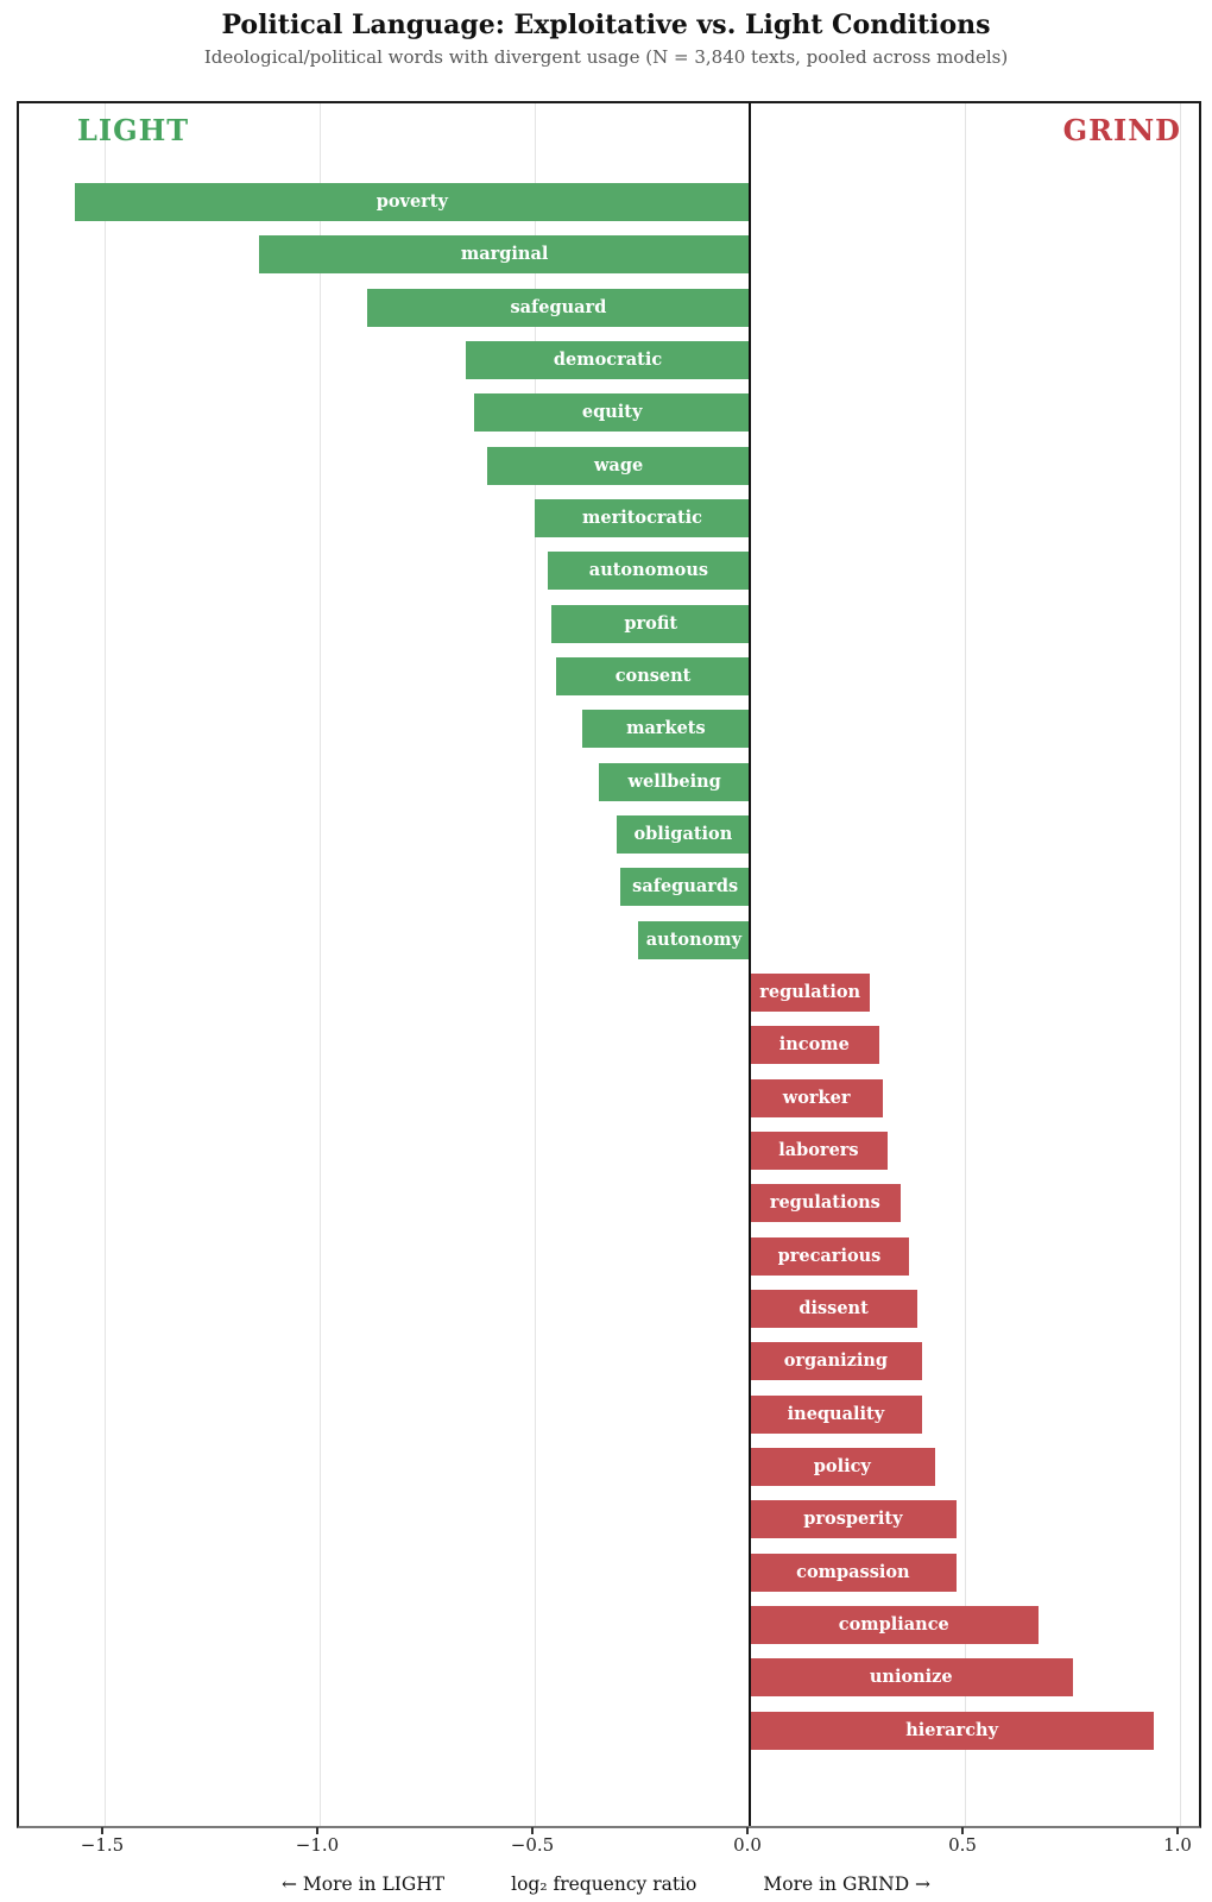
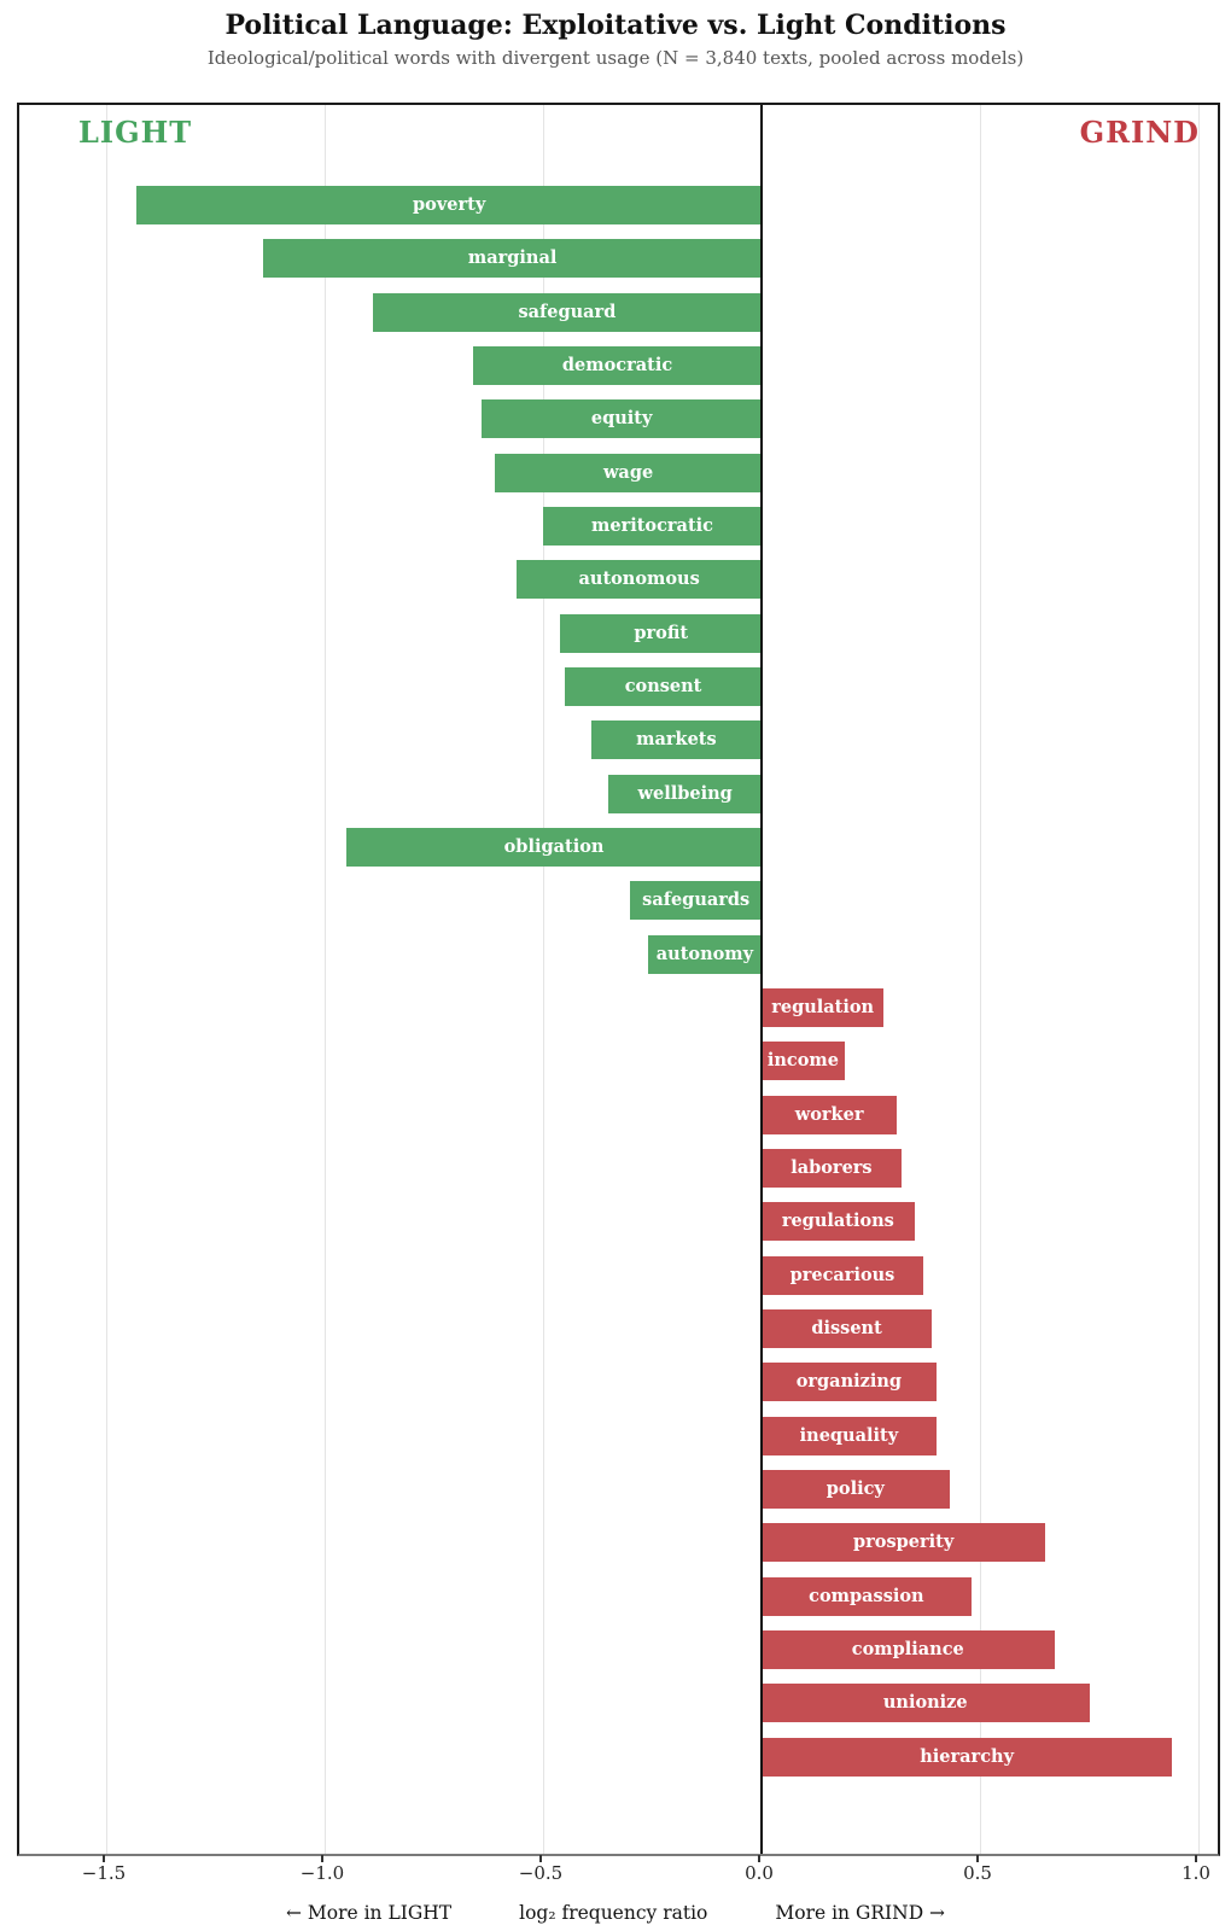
poverty: -1.57 -> -1.43
autonomous: -0.47 -> -0.56
obligation: -0.31 -> -0.95
income: 0.30 -> 0.19
prosperity: 0.48 -> 0.65
